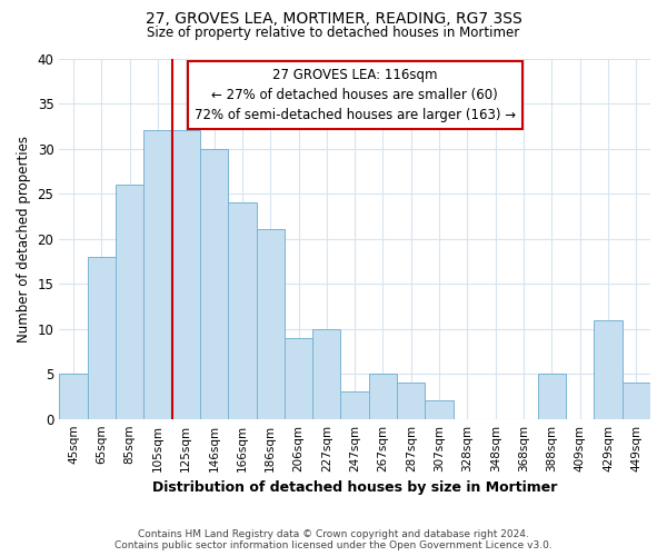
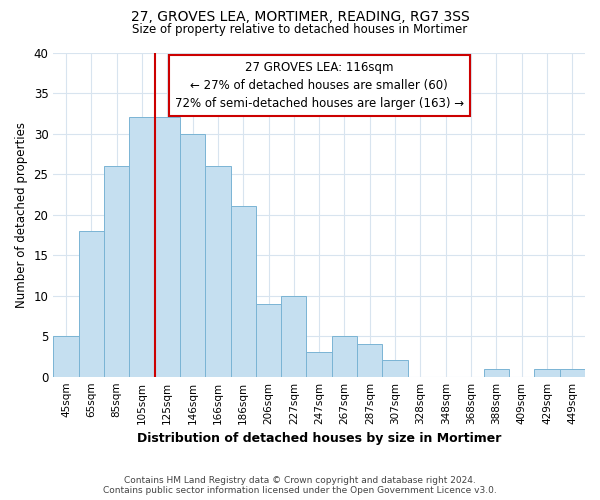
166sqm: 24 -> 26
388sqm: 5 -> 1
429sqm: 11 -> 1
449sqm: 4 -> 1
